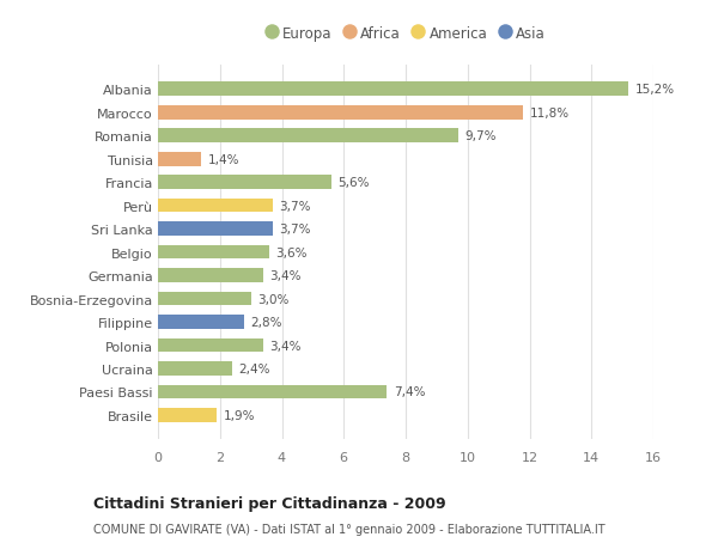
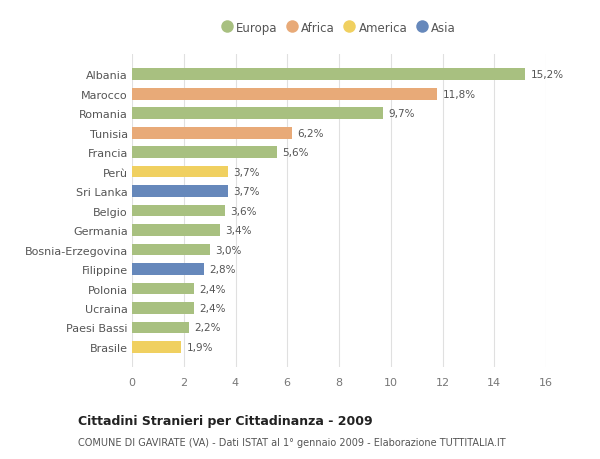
Tunisia: 1,4% -> 6,2%
Polonia: 3,4% -> 2,4%
Paesi Bassi: 7,4% -> 2,2%
